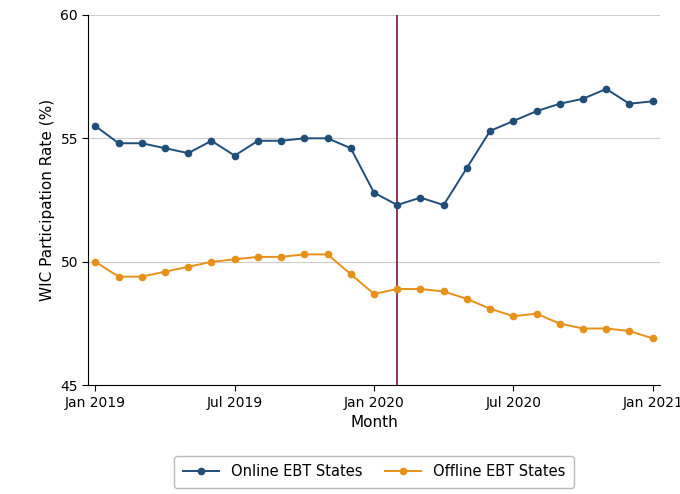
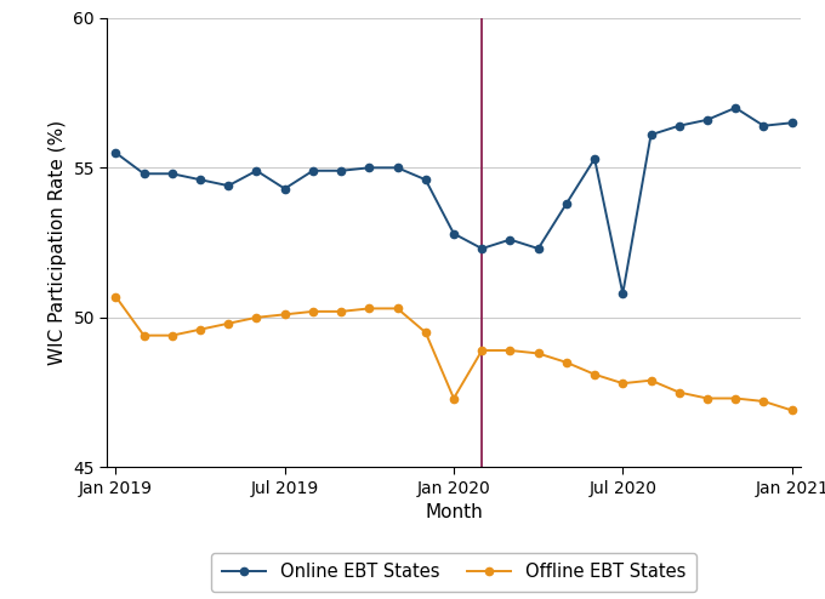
Offline EBT States/Jan 2019: 50.0 -> 50.7
Offline EBT States/Jan 2020: 48.7 -> 47.3
Online EBT States/Jul 2020: 55.7 -> 50.8
